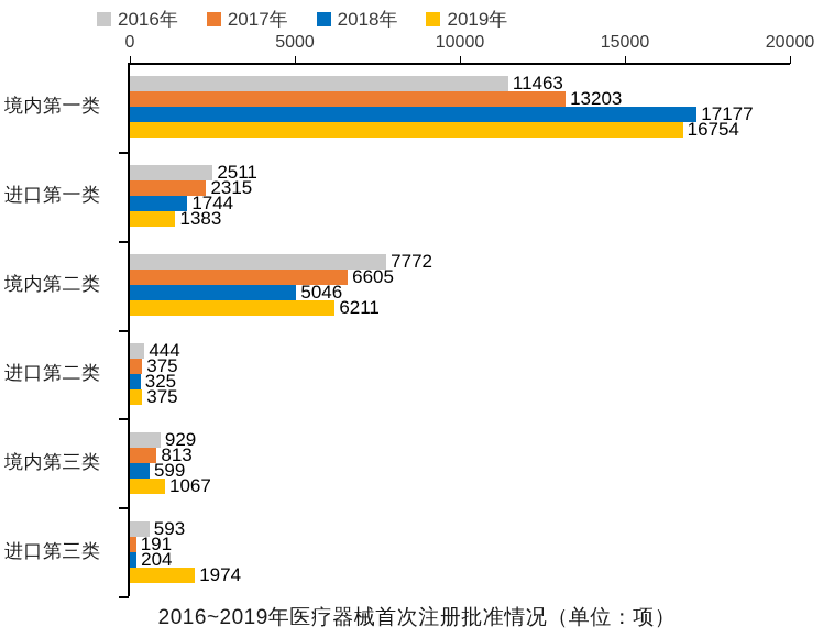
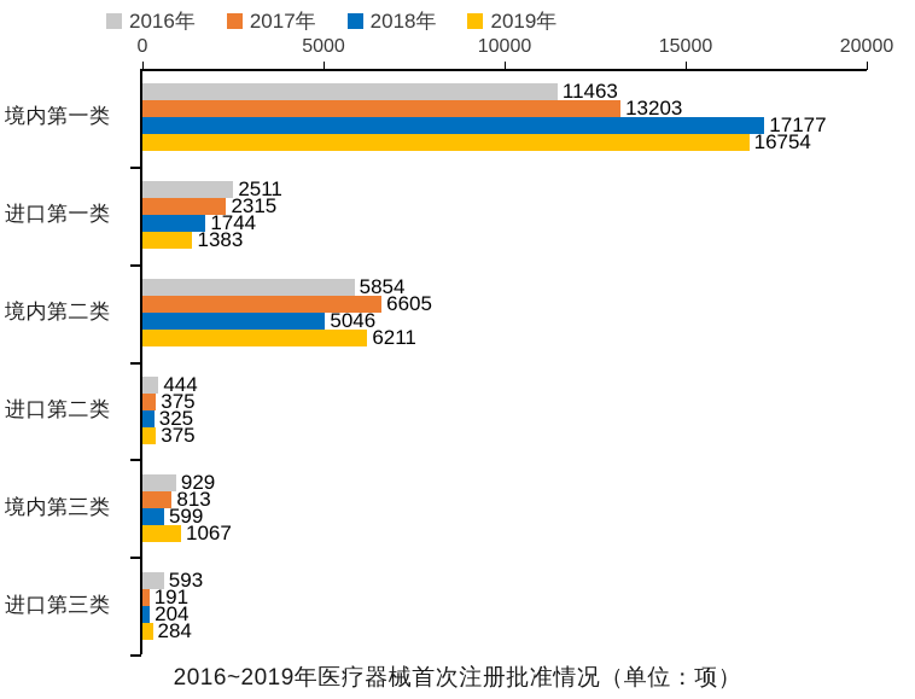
2016年/境内第二类: 7772 -> 5854
2019年/进口第三类: 1974 -> 284
